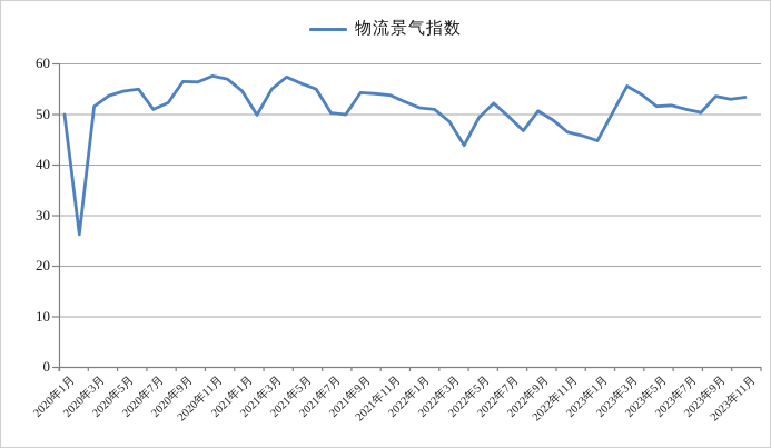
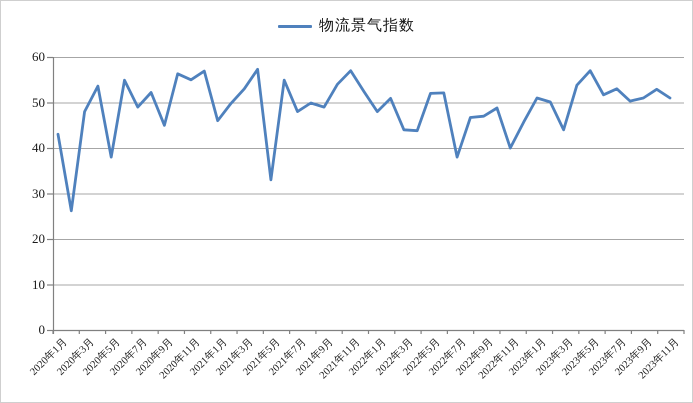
2020年1月: 50 -> 43
2020年3月: 52 -> 48
2020年5月: 54 -> 38
2020年7月: 51 -> 49
2020年9月: 56 -> 45
2020年11月: 58 -> 55
2021年1月: 54 -> 46
2021年3月: 55 -> 53
2021年5月: 56 -> 33
2021年7月: 50 -> 48
2021年9月: 54 -> 49
2021年11月: 54 -> 57
2022年1月: 51 -> 48
2022年3月: 48 -> 44
2022年5月: 49 -> 52
2022年7月: 50 -> 38
2022年9月: 51 -> 47
2022年11月: 46 -> 40
2023年1月: 45 -> 51
2023年3月: 56 -> 44
2023年5月: 52 -> 57
2023年7月: 51 -> 53
2023年9月: 54 -> 51
2023年11月: 53 -> 51
